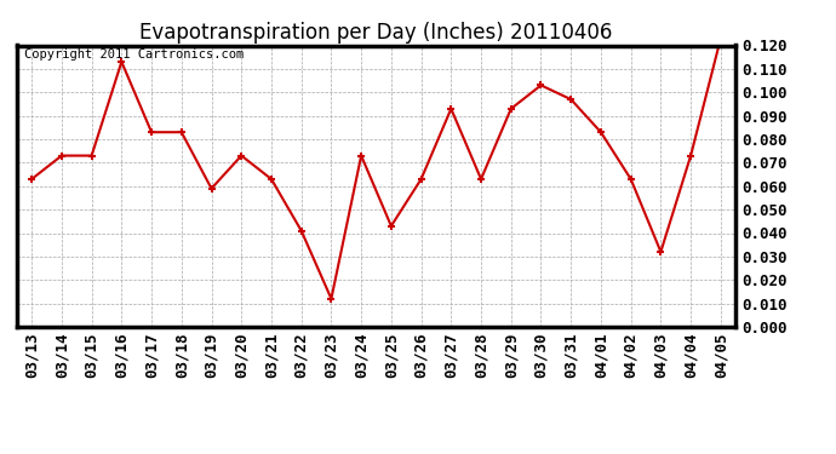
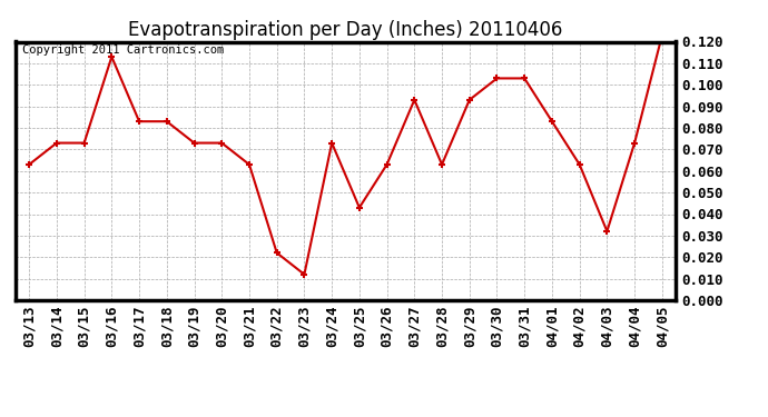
03/19: 0.059 -> 0.073
03/22: 0.041 -> 0.022
03/31: 0.097 -> 0.103
